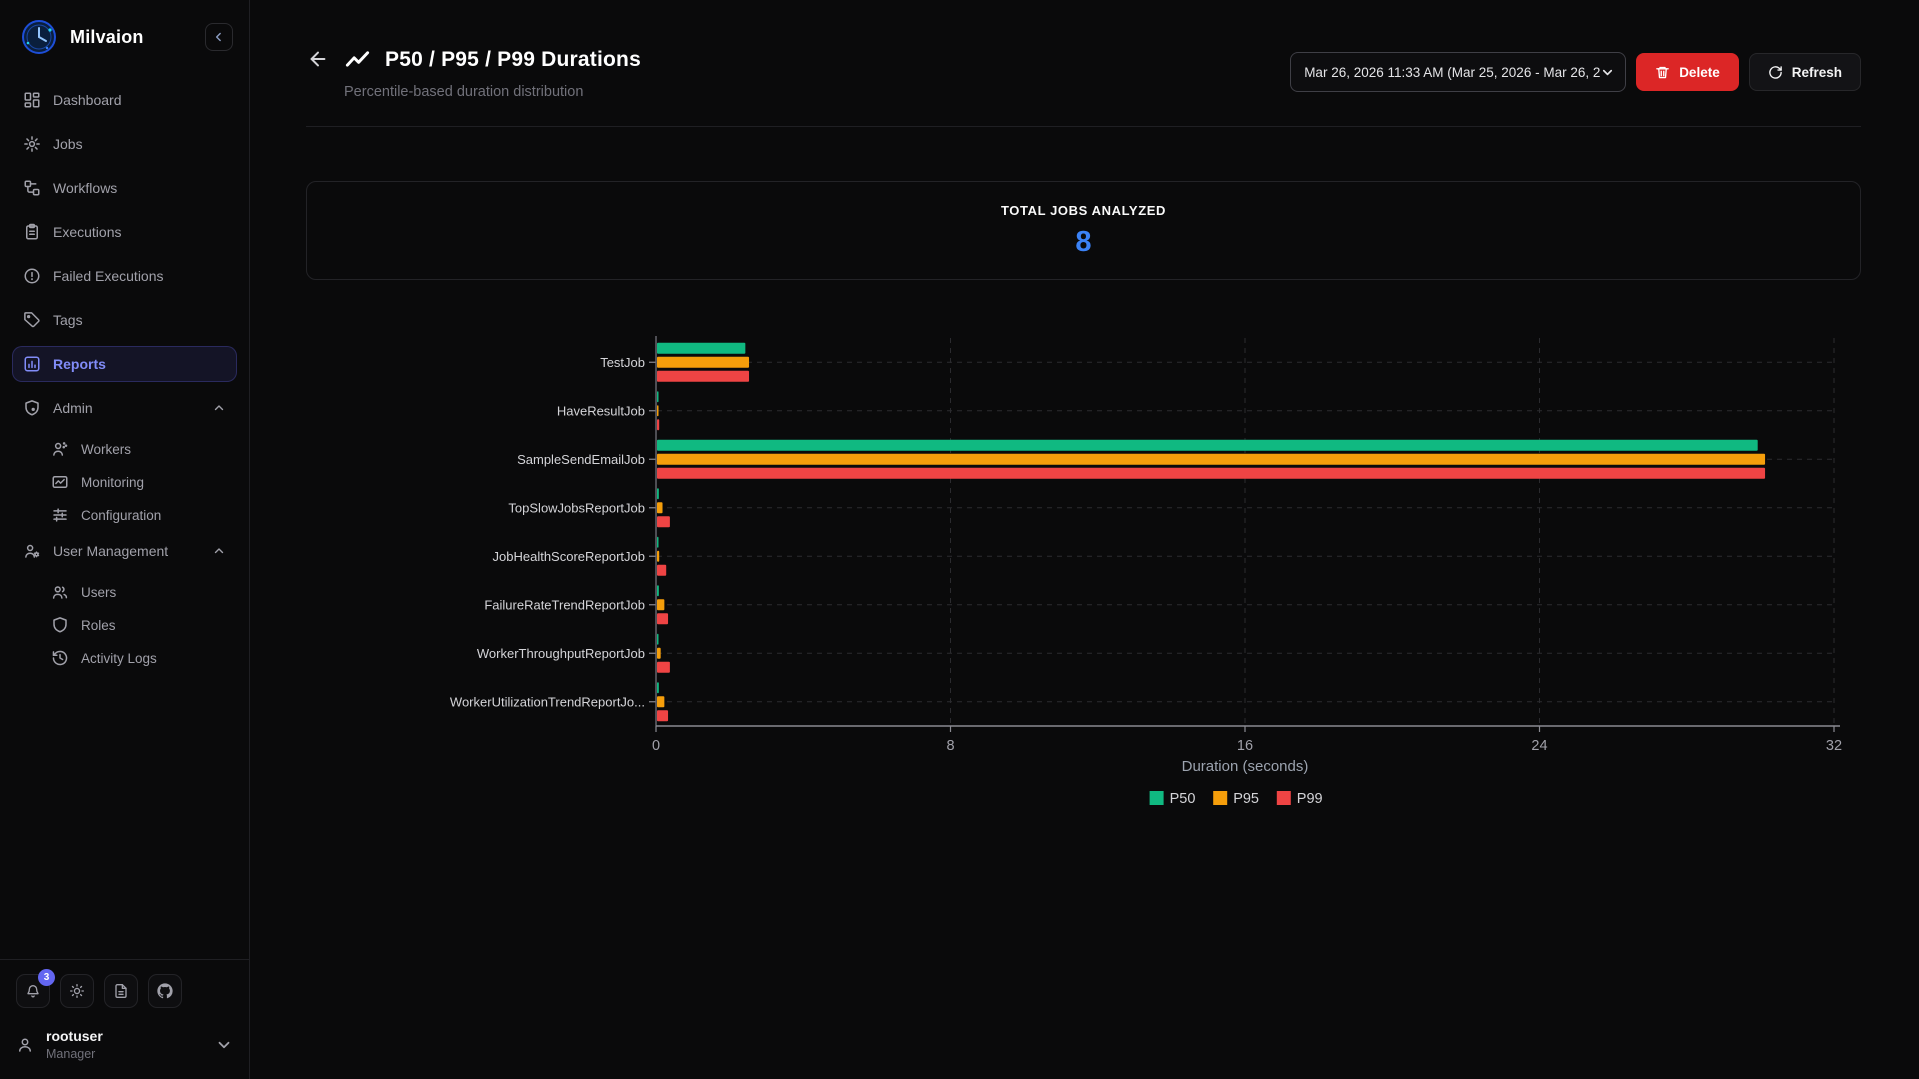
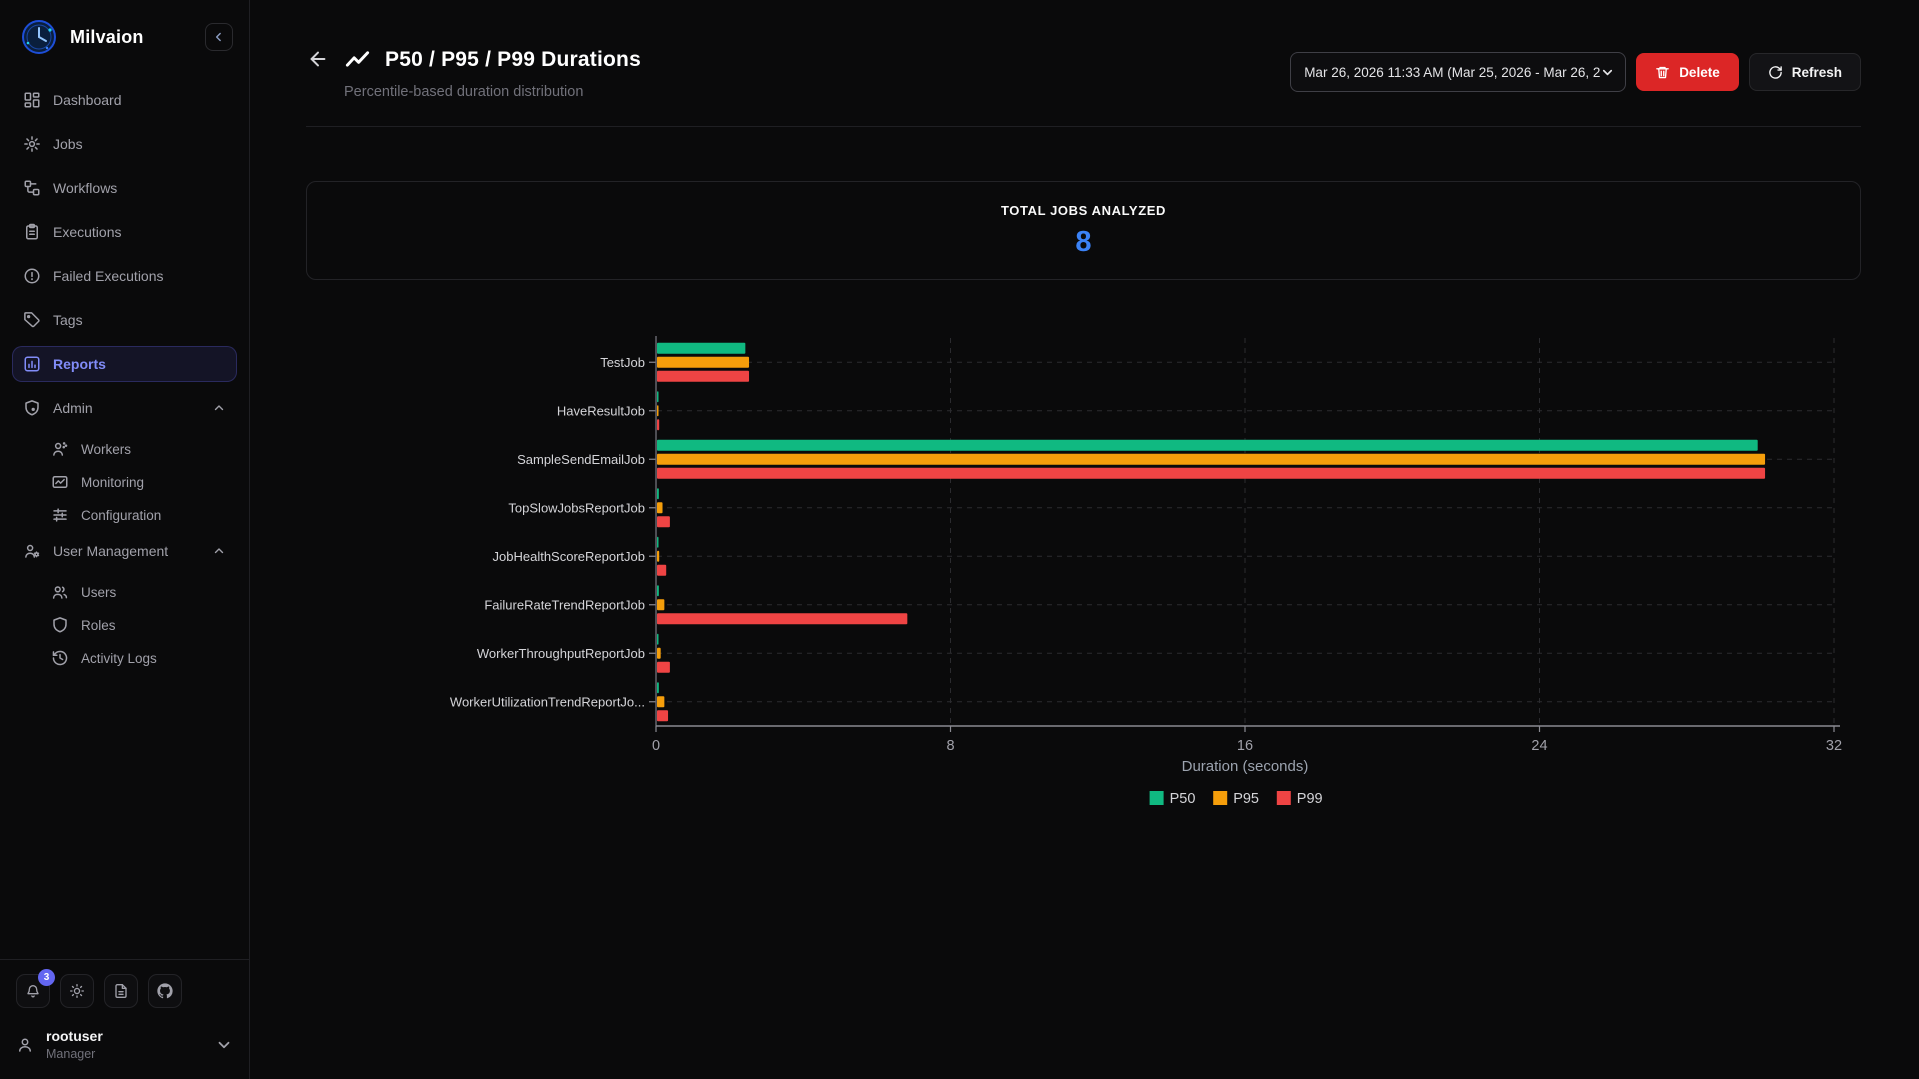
P99/FailureRateTrendReportJob: 0.3 -> 6.8
